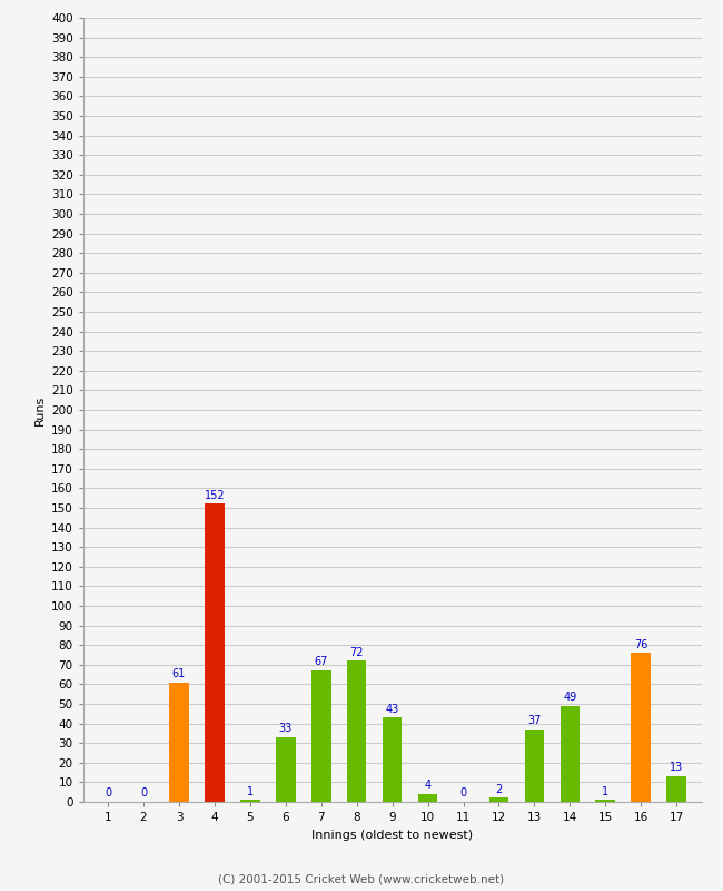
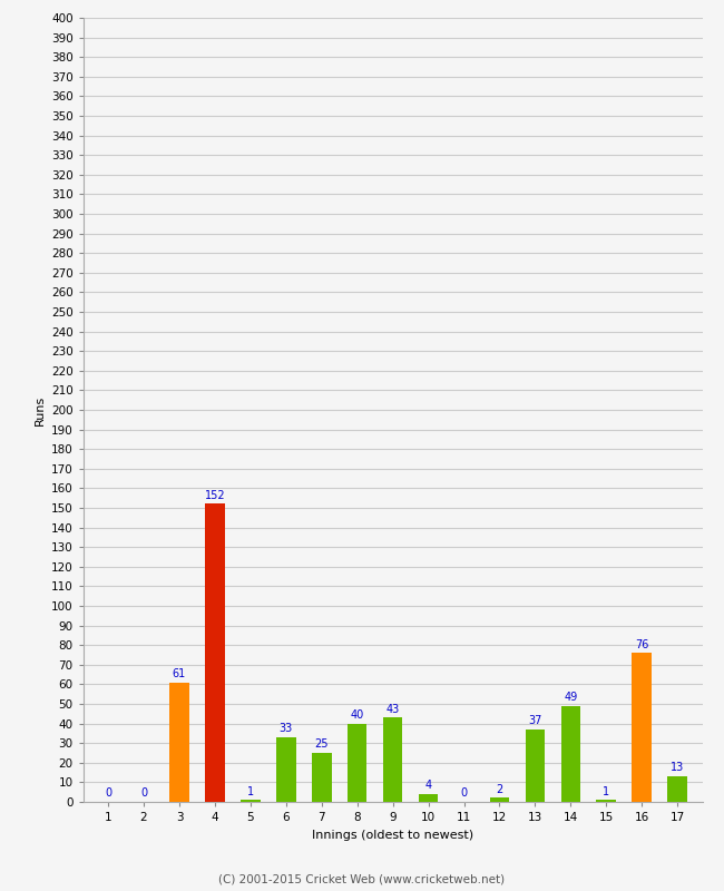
7: 67 -> 25
8: 72 -> 40
